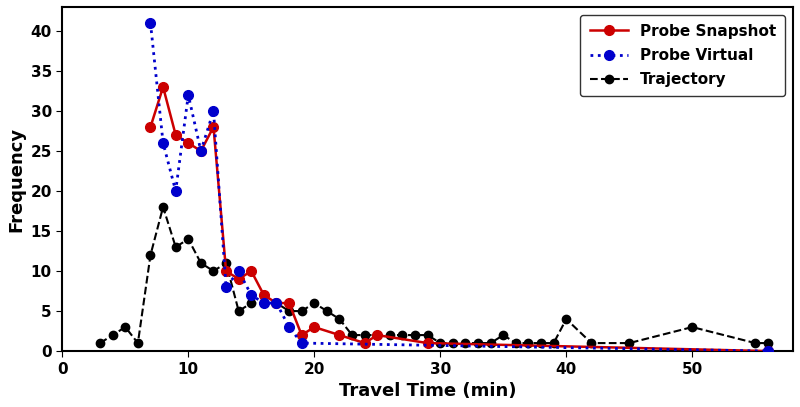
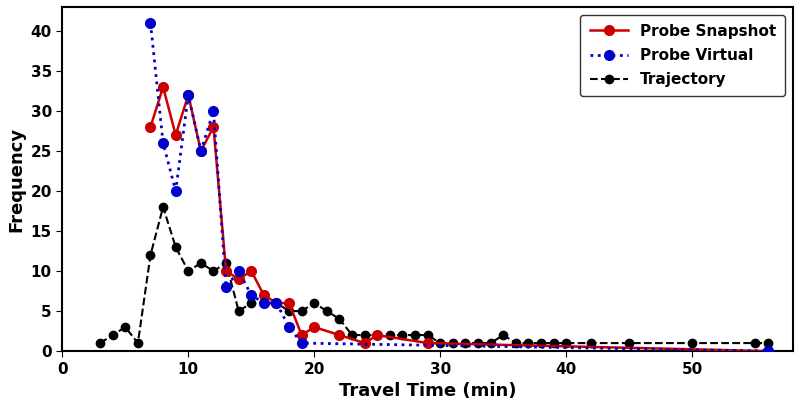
Probe Snapshot/10: 26 -> 32
Trajectory/10: 14 -> 10
Trajectory/40: 4 -> 1
Trajectory/50: 3 -> 1
